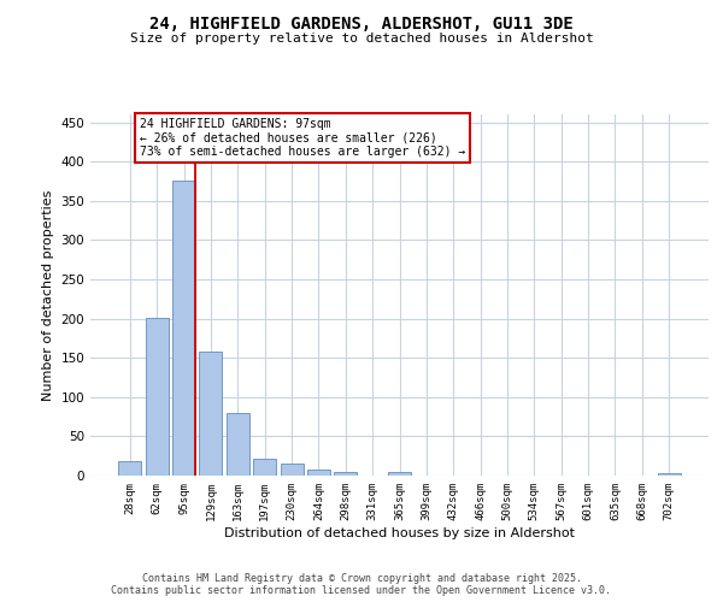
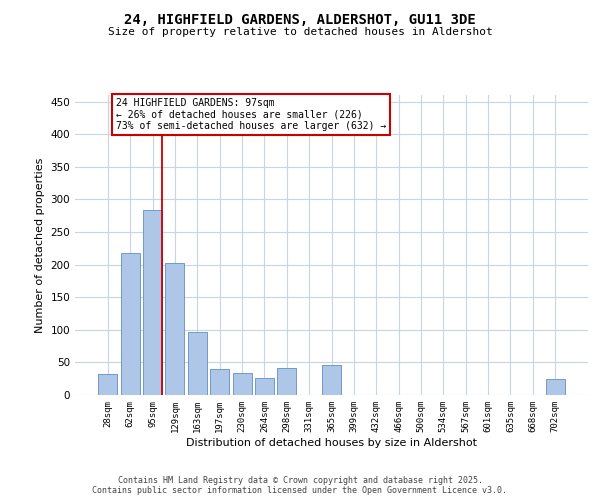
28sqm: 18 -> 32
62sqm: 201 -> 218
95sqm: 375 -> 284
129sqm: 158 -> 202
163sqm: 80 -> 96
197sqm: 22 -> 40
230sqm: 15 -> 34
264sqm: 7 -> 26
298sqm: 4 -> 42
365sqm: 4 -> 46
702sqm: 3 -> 24
